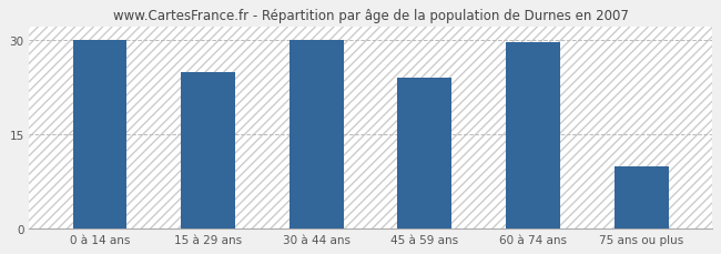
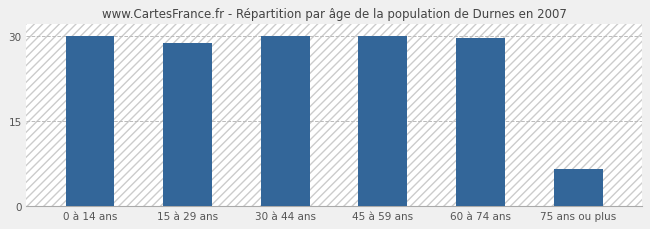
15 à 29 ans: 24.8 -> 28.7
45 à 59 ans: 24.0 -> 30.0
75 ans ou plus: 9.8 -> 6.5
